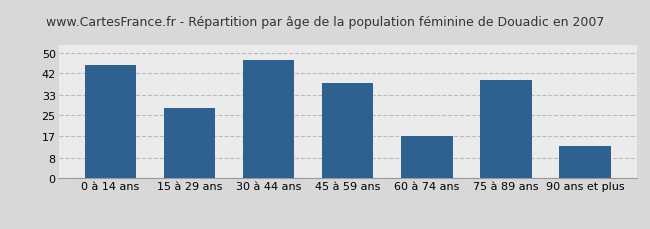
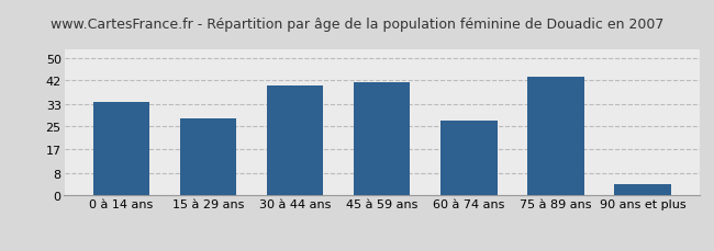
0 à 14 ans: 45 -> 34
30 à 44 ans: 47 -> 40
45 à 59 ans: 38 -> 41
60 à 74 ans: 17 -> 27
75 à 89 ans: 39 -> 43
90 ans et plus: 13 -> 4
